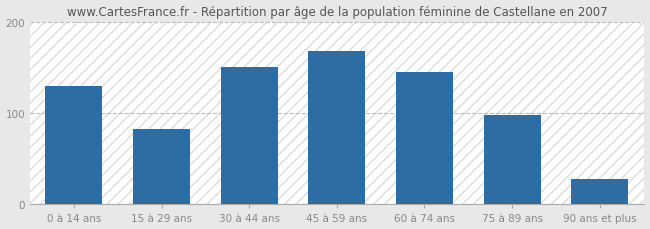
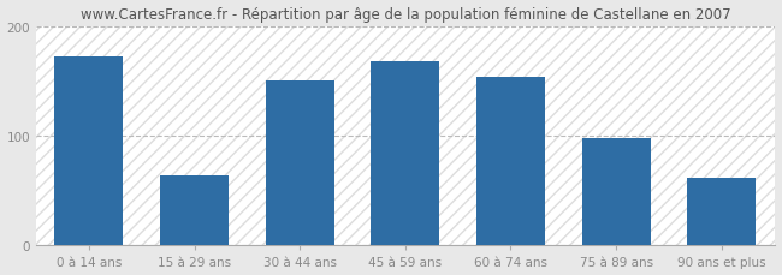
0 à 14 ans: 130 -> 172
15 à 29 ans: 83 -> 64
60 à 74 ans: 145 -> 154
90 ans et plus: 28 -> 62
